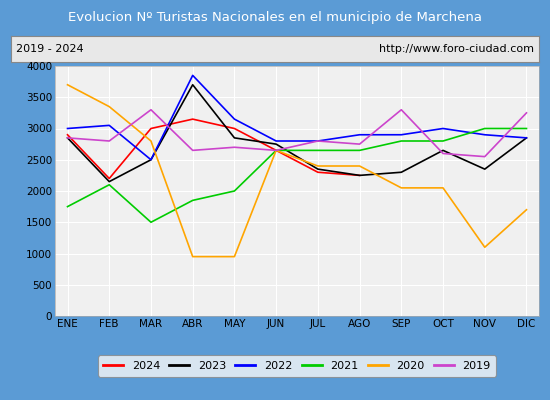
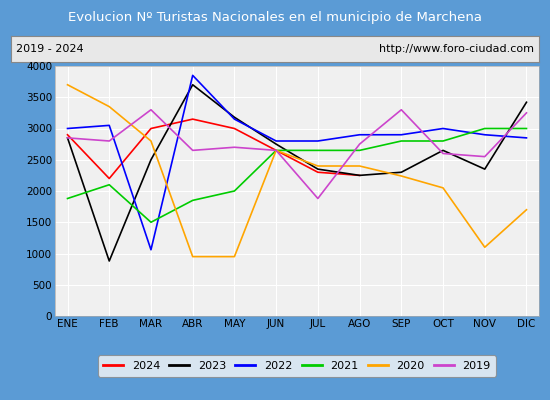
2021/ENE: 1750 -> 1880
2023/FEB: 2150 -> 880
2022/MAR: 2500 -> 1060
2023/MAY: 2850 -> 3180
2019/JUL: 2800 -> 1880
2020/SEP: 2050 -> 2240
2023/DIC: 2850 -> 3420
